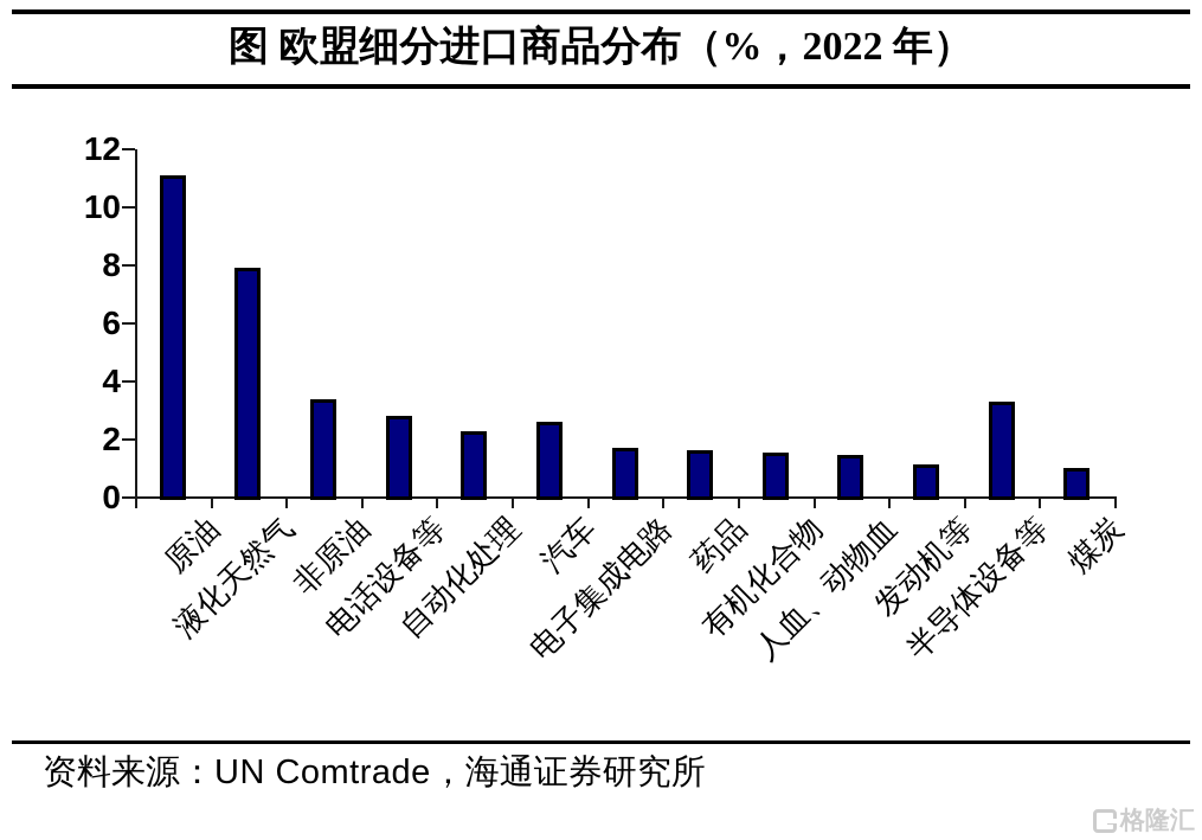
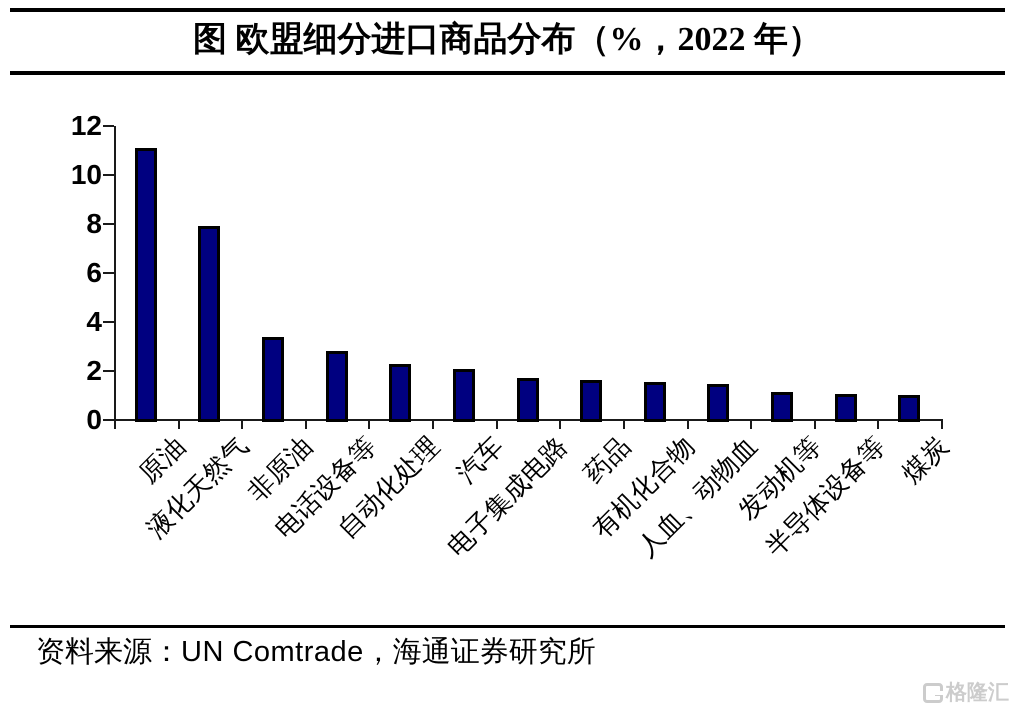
汽车: 2.6 -> 2.1
半导体设备等: 3.3 -> 1.1
